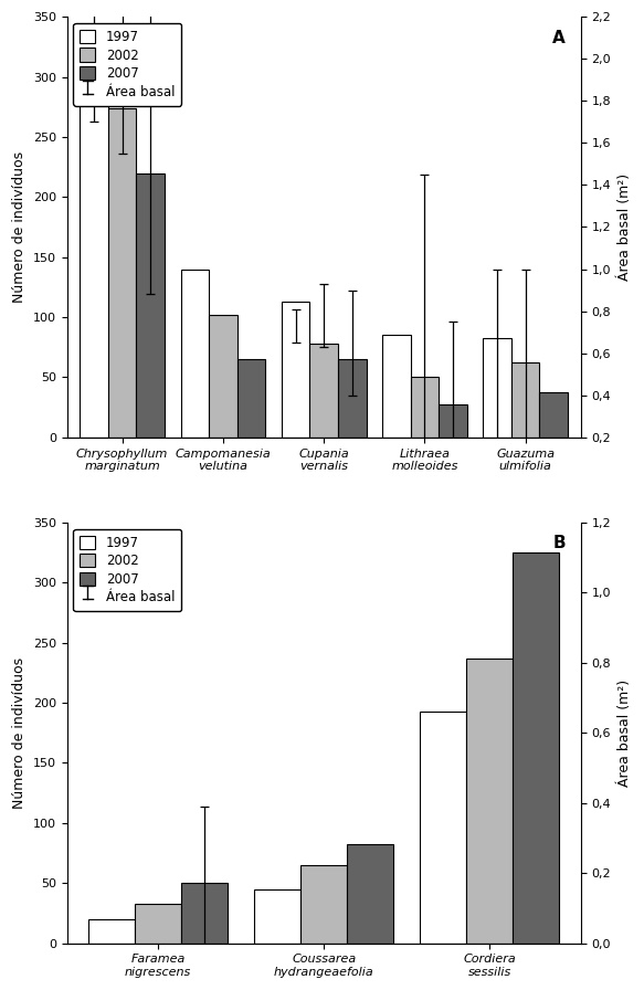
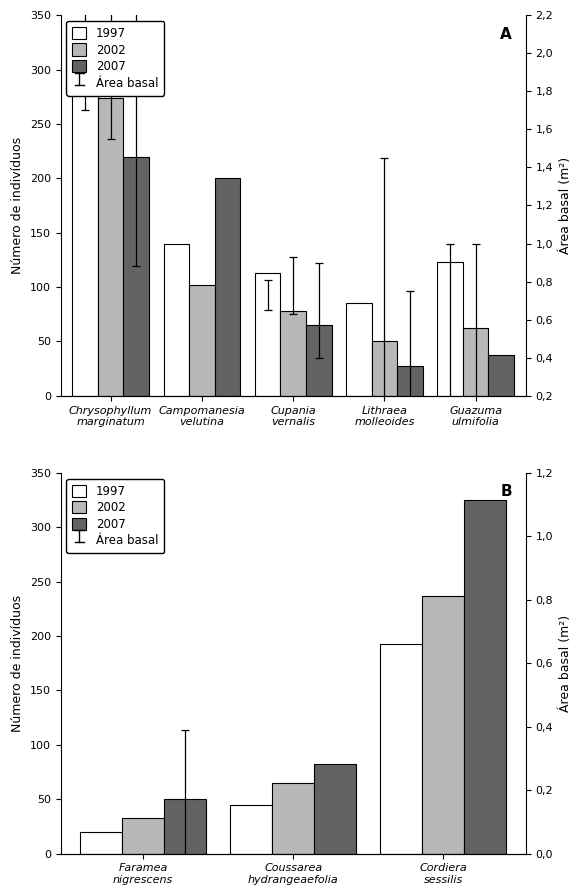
2007/Campomanesia velutina: 65 -> 200
1997/Guazuma ulmifolia: 83 -> 123
